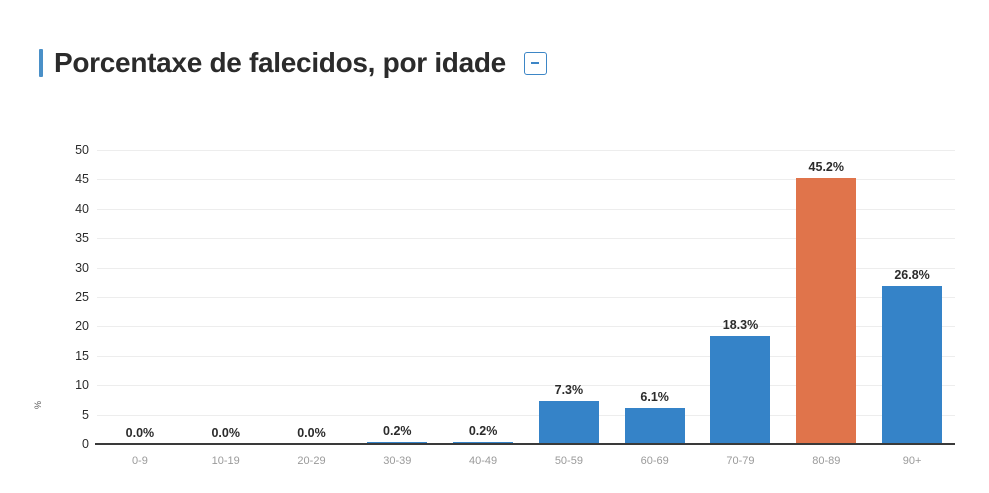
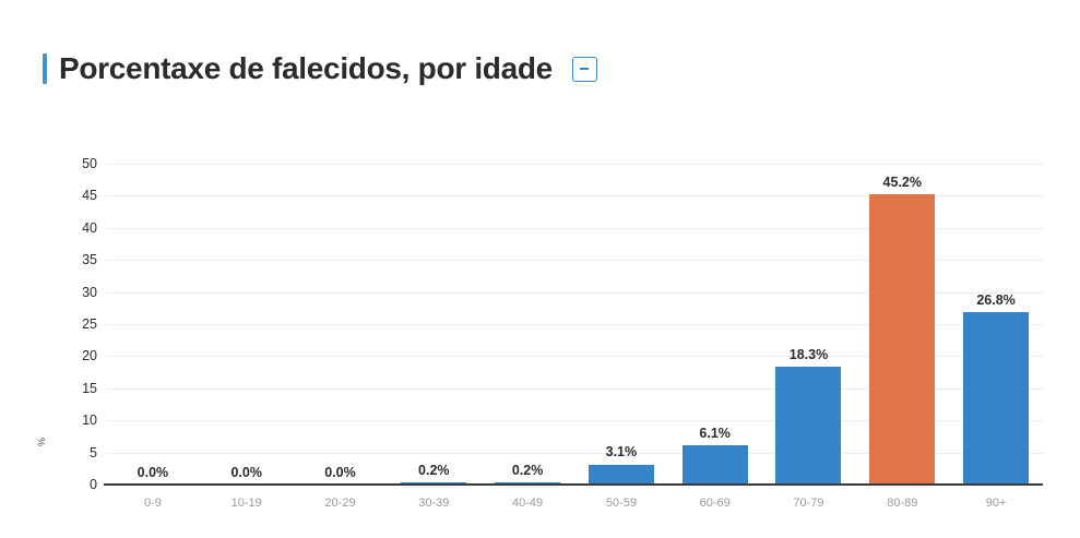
50-59: 7.3% -> 3.1%
